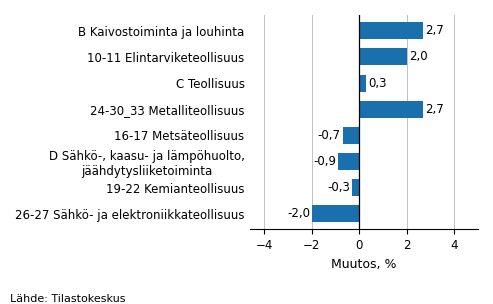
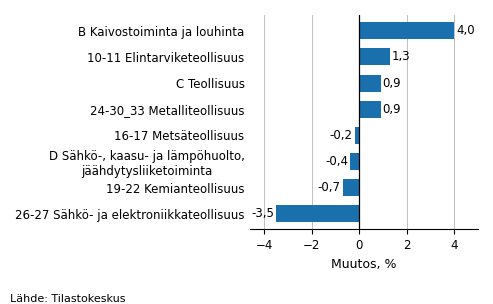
B Kaivostoiminta ja louhinta: 2,7 -> 4,0
10-11 Elintarviketeollisuus: 2,0 -> 1,3
C Teollisuus: 0,3 -> 0,9
24-30_33 Metalliteollisuus: 2,7 -> 0,9
16-17 Metsäteollisuus: -0,7 -> -0,2
D Sähkö-, kaasu- ja lämpöhuolto, jäähdytysliiketoiminta: -0,9 -> -0,4
19-22 Kemianteollisuus: -0,3 -> -0,7
26-27 Sähkö- ja elektroniikkateollisuus: -2,0 -> -3,5
